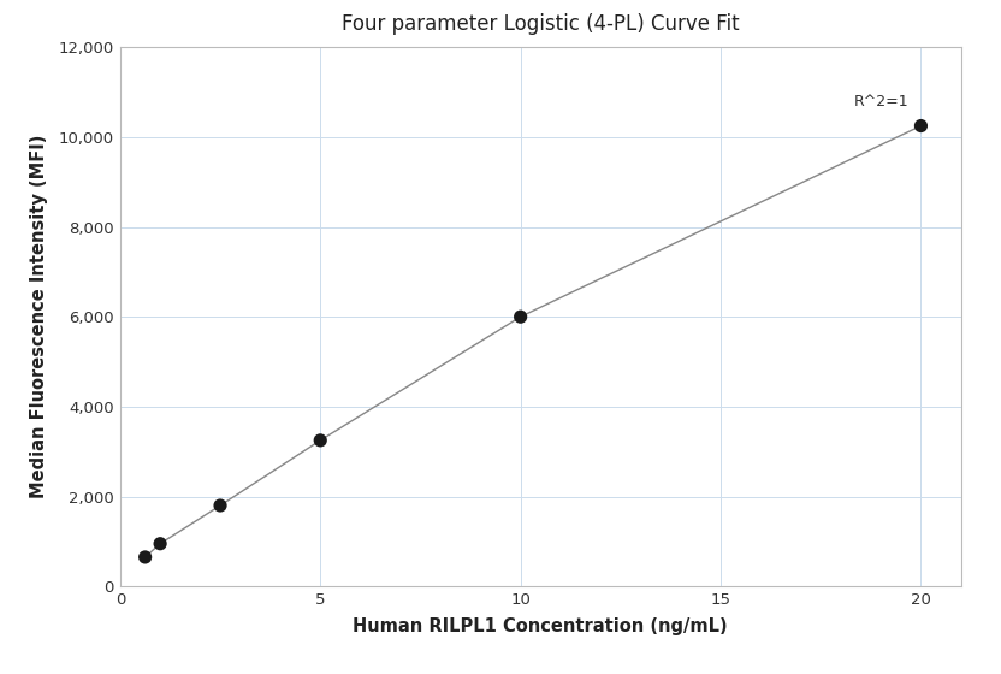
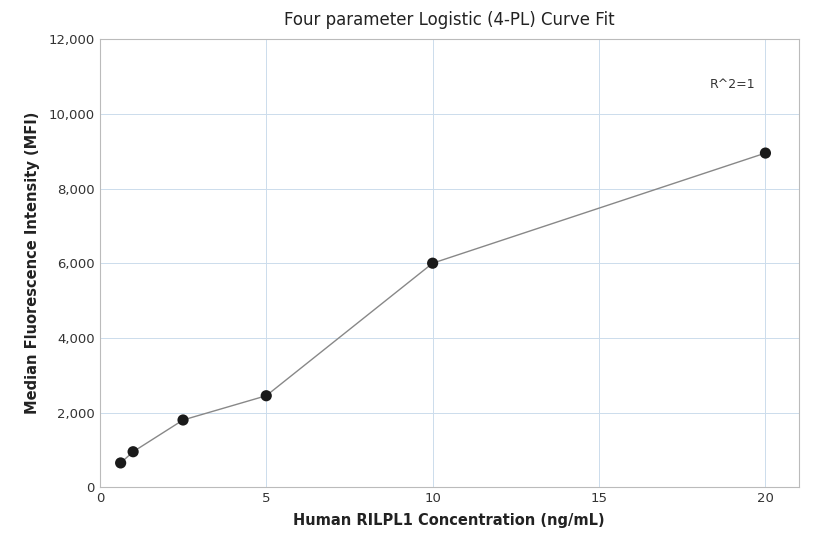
5: 3,250 -> 2,450
20: 10,250 -> 8,950
